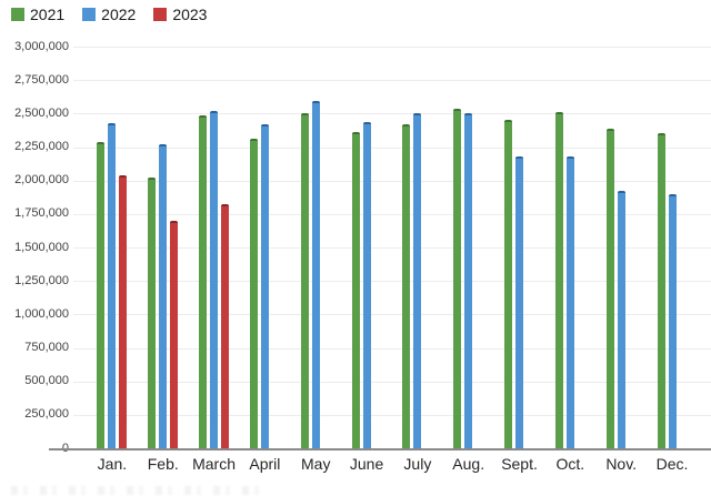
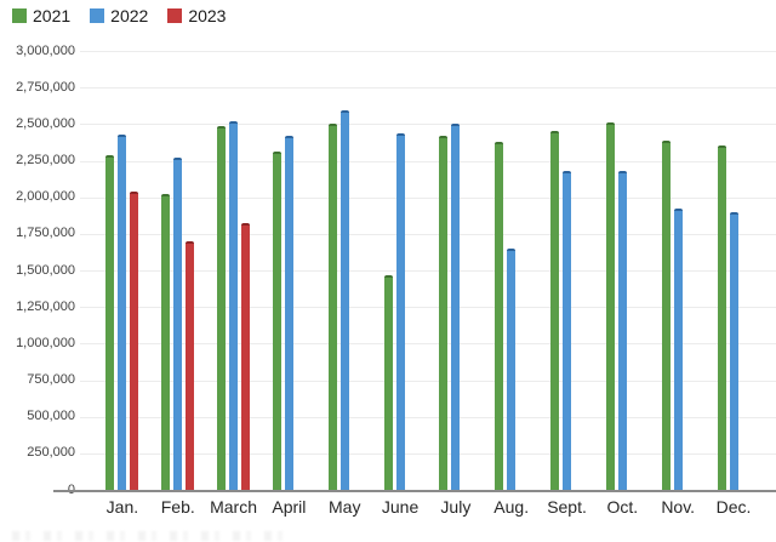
2021/June: 2360000 -> 1470000
2021/Aug.: 2540000 -> 2380000
2022/Aug.: 2500000 -> 1650000
